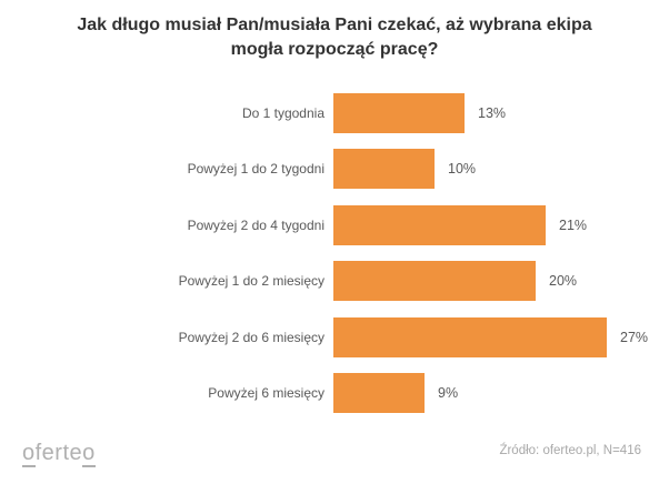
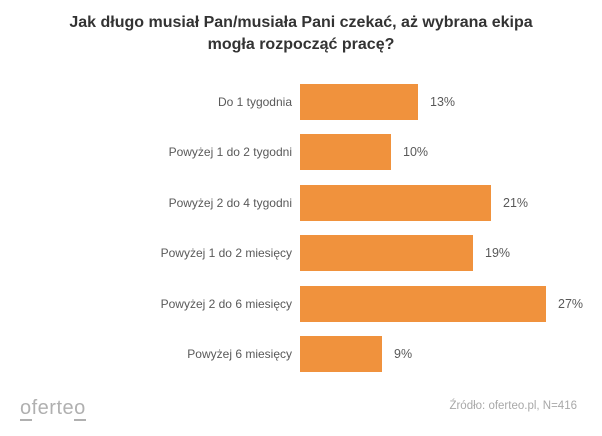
Powyżej 1 do 2 miesięcy: 20% -> 19%
